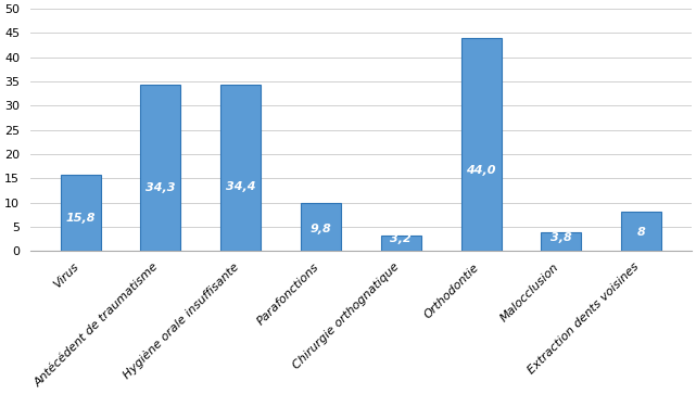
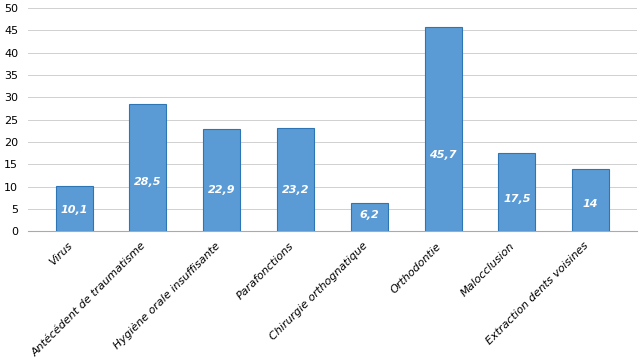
Virus: 15,8 -> 10,1
Antécédent de traumatisme: 34,3 -> 28,5
Hygiène orale insuffisante: 34,4 -> 22,9
Parafonctions: 9,8 -> 23,2
Chirurgie orthognatique: 3,2 -> 6,2
Orthodontie: 44,0 -> 45,7
Malocclusion: 3,8 -> 17,5
Extraction dents voisines: 8 -> 14
